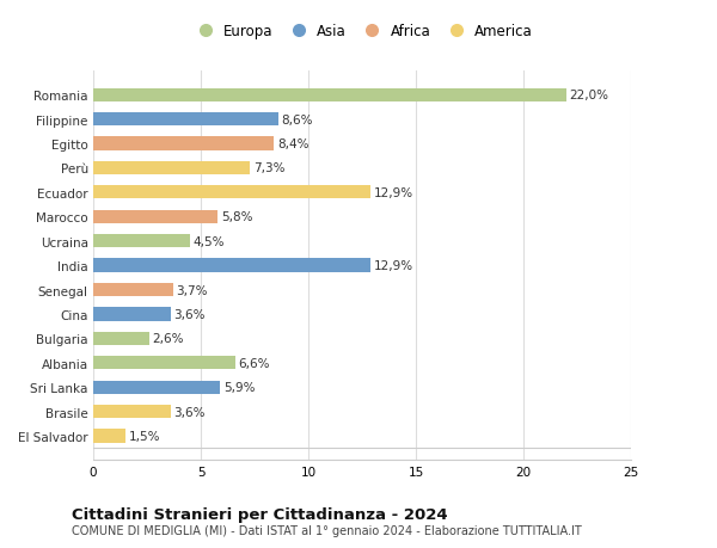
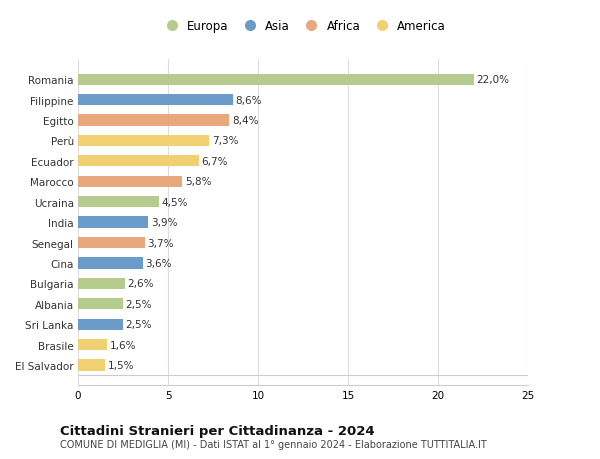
Ecuador: 12,9% -> 6,7%
India: 12,9% -> 3,9%
Albania: 6,6% -> 2,5%
Sri Lanka: 5,9% -> 2,5%
Brasile: 3,6% -> 1,6%
